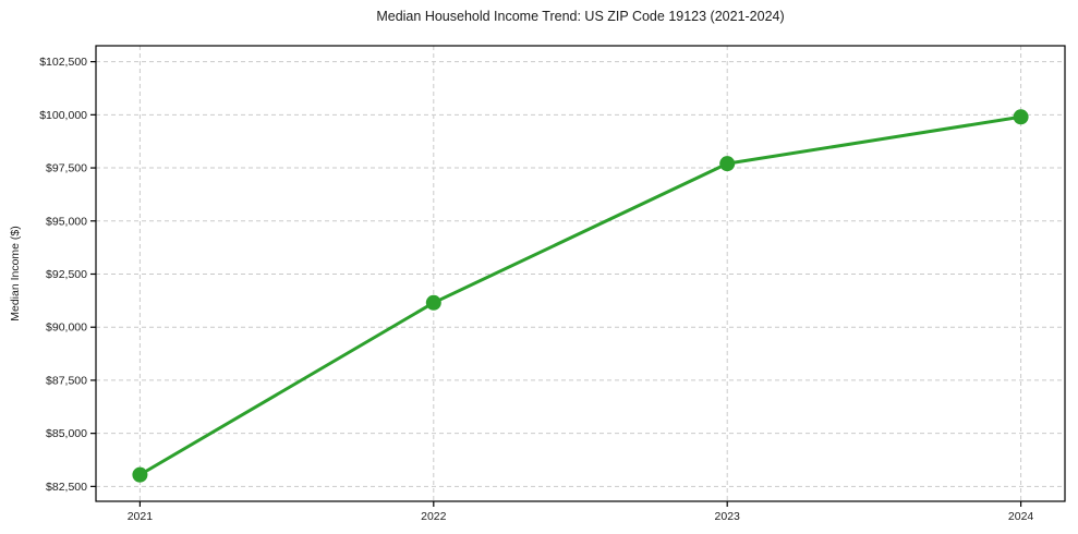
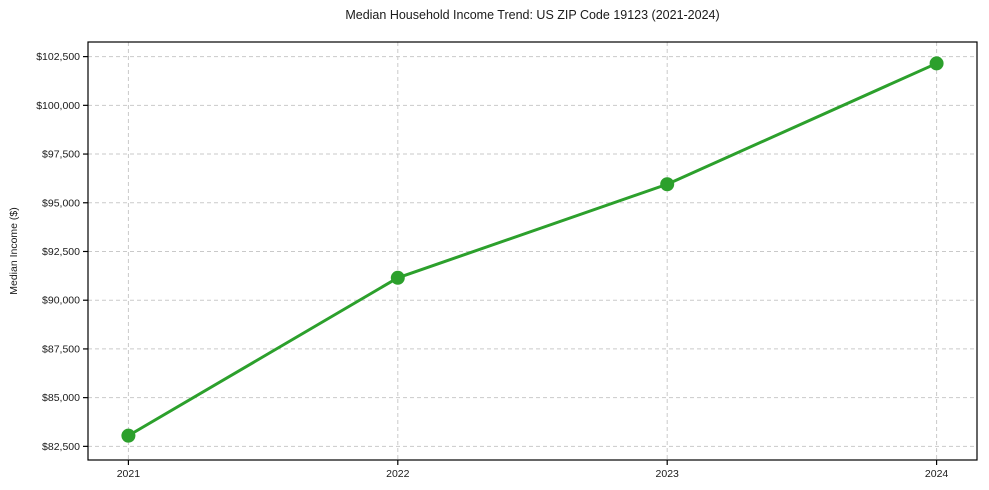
2023: $97700 -> $96000
2024: $99900 -> $102200
